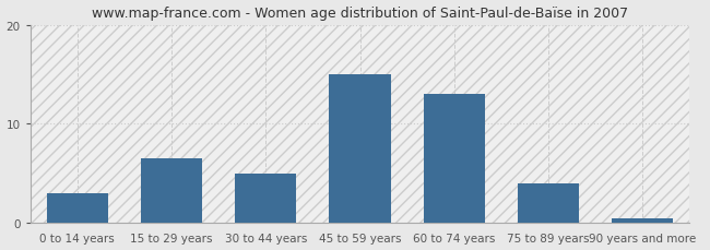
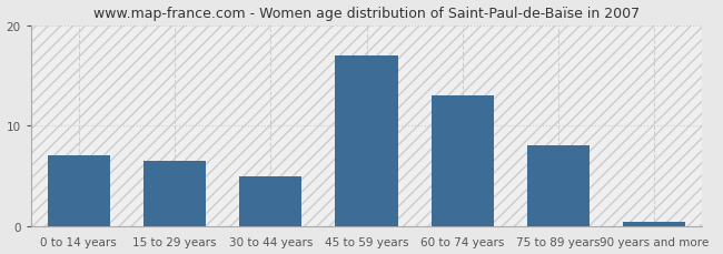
0 to 14 years: 3.0 -> 7.0
45 to 59 years: 15.0 -> 17.0
75 to 89 years: 4.0 -> 8.0
